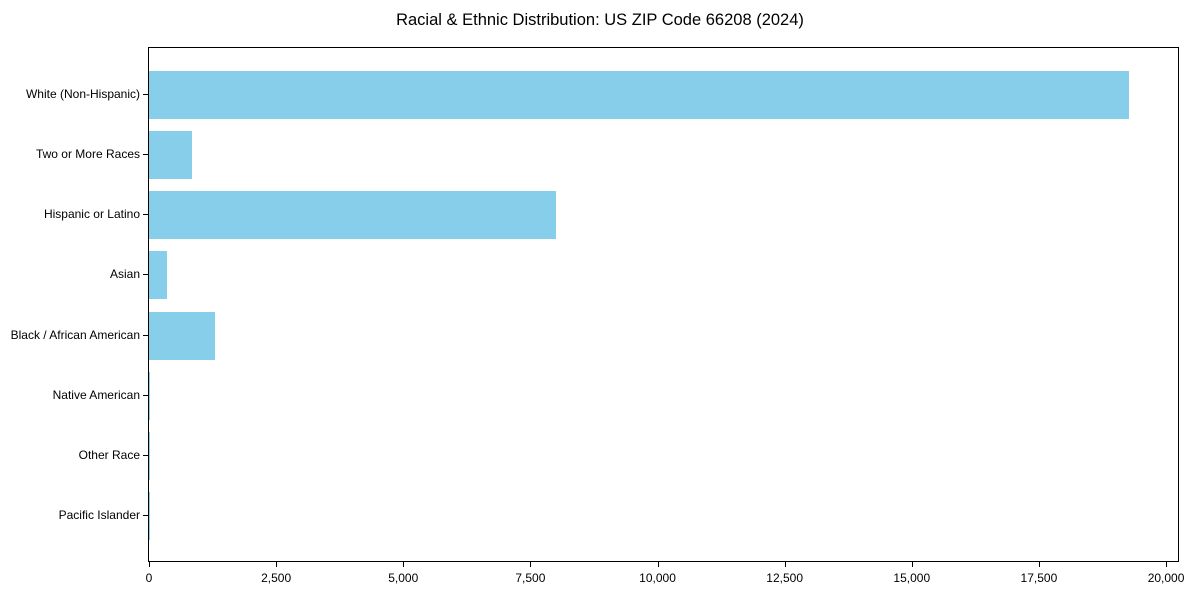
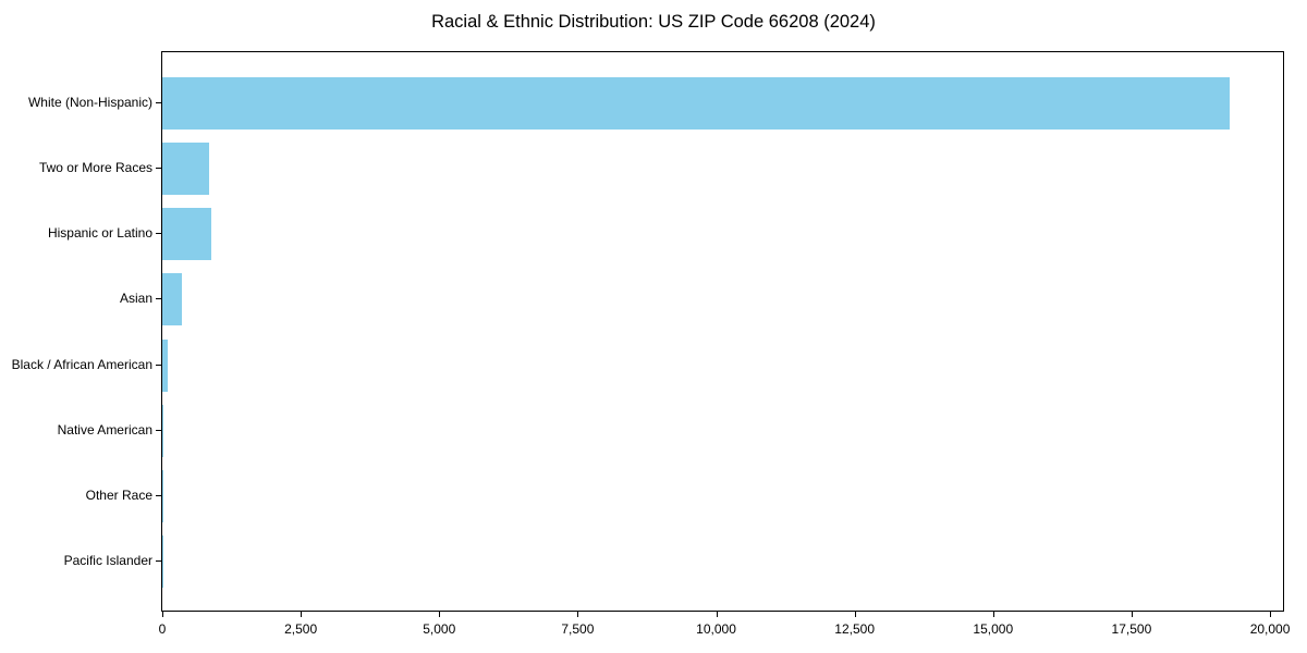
Hispanic or Latino: 8000 -> 900
Black / African American: 1300 -> 100
